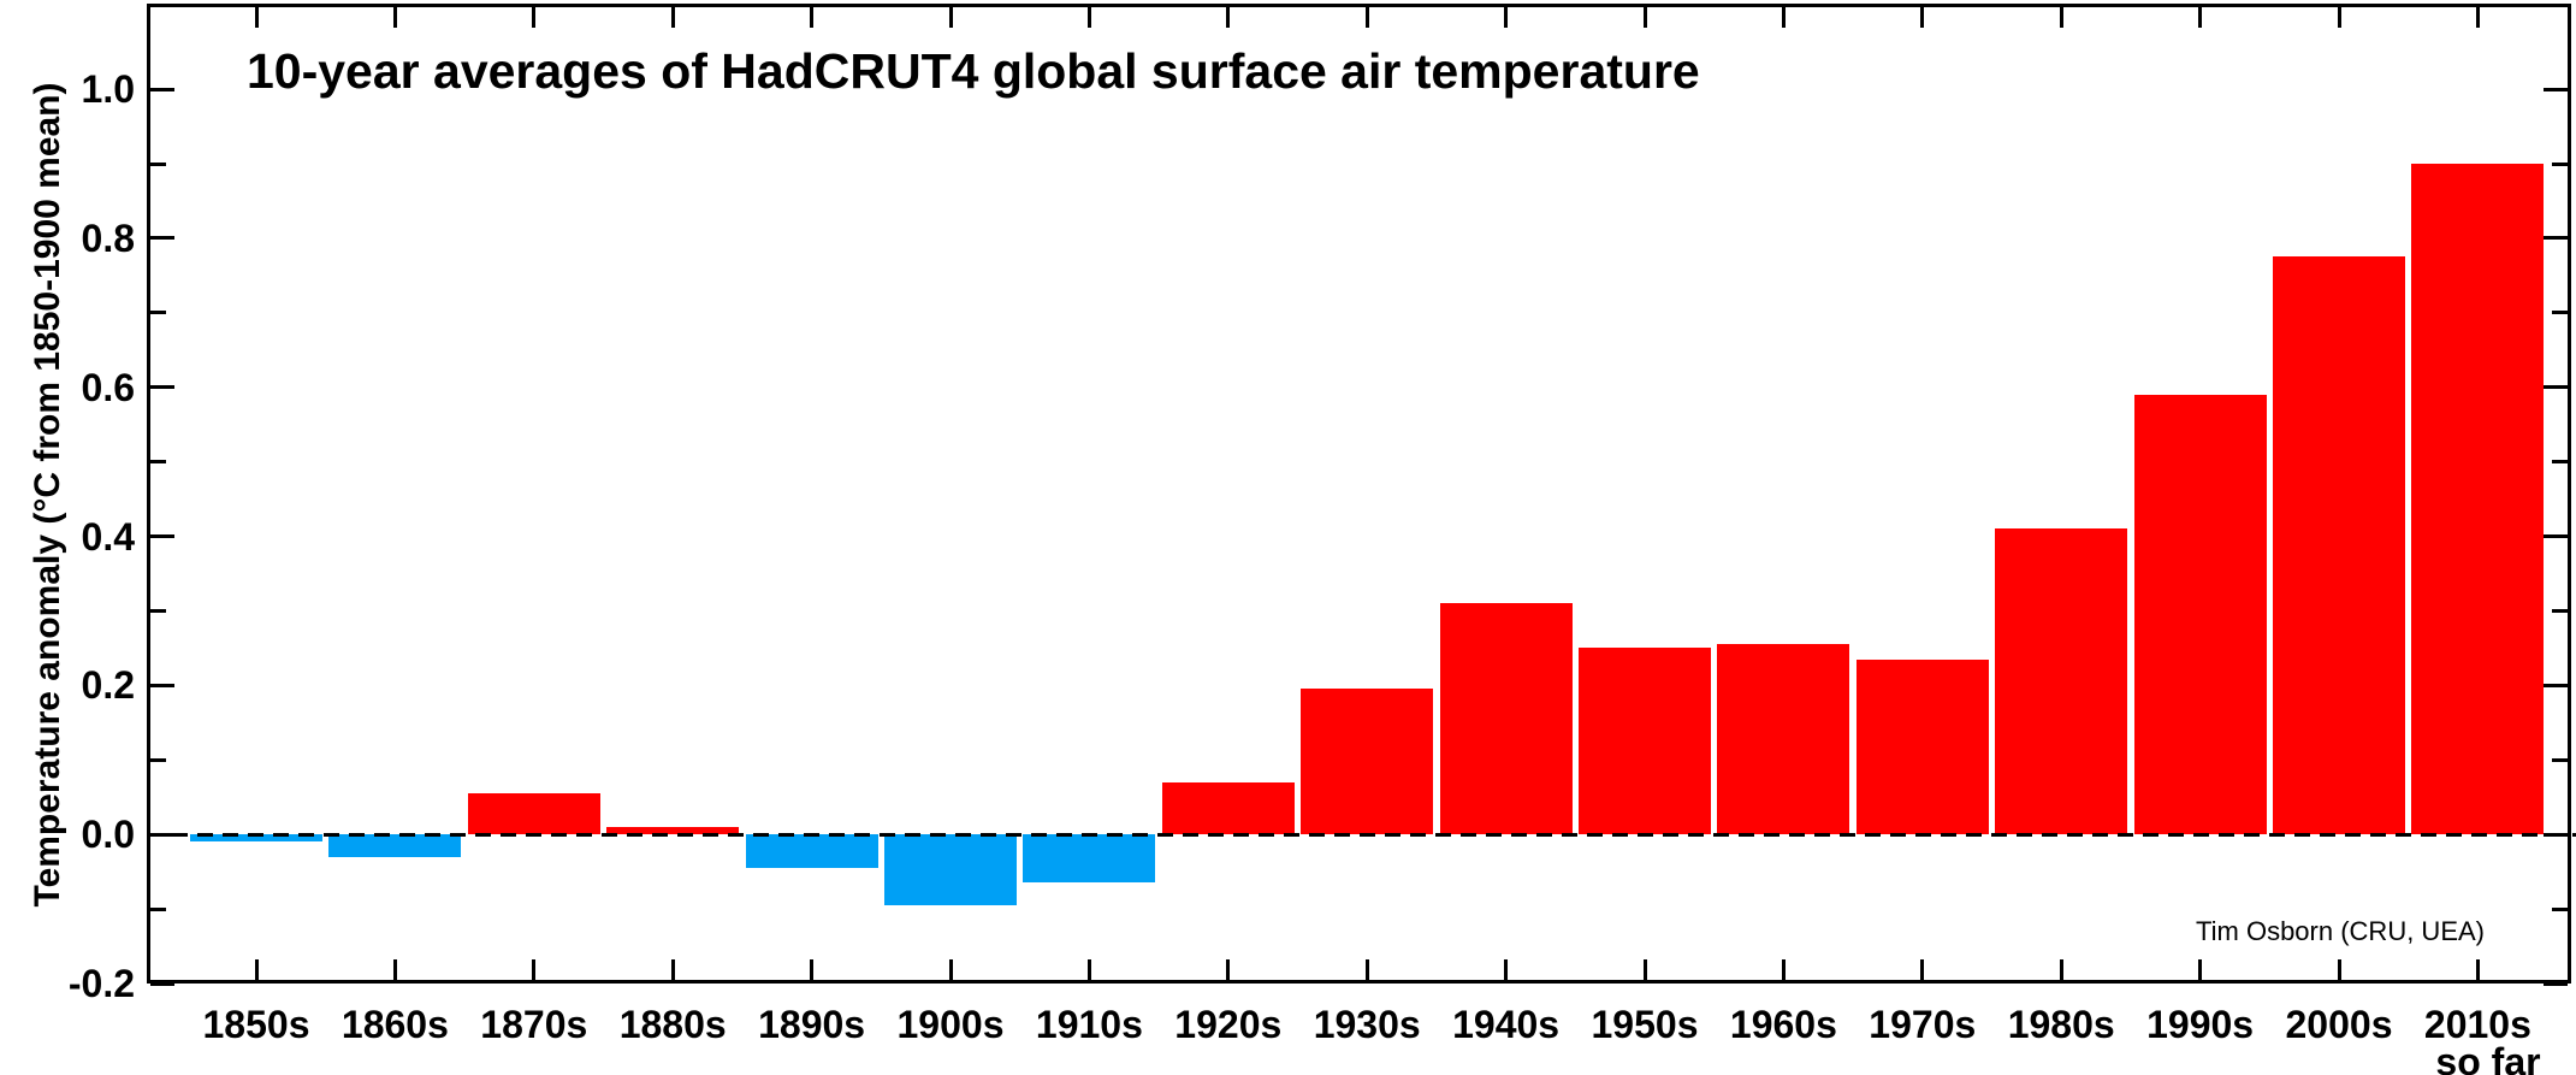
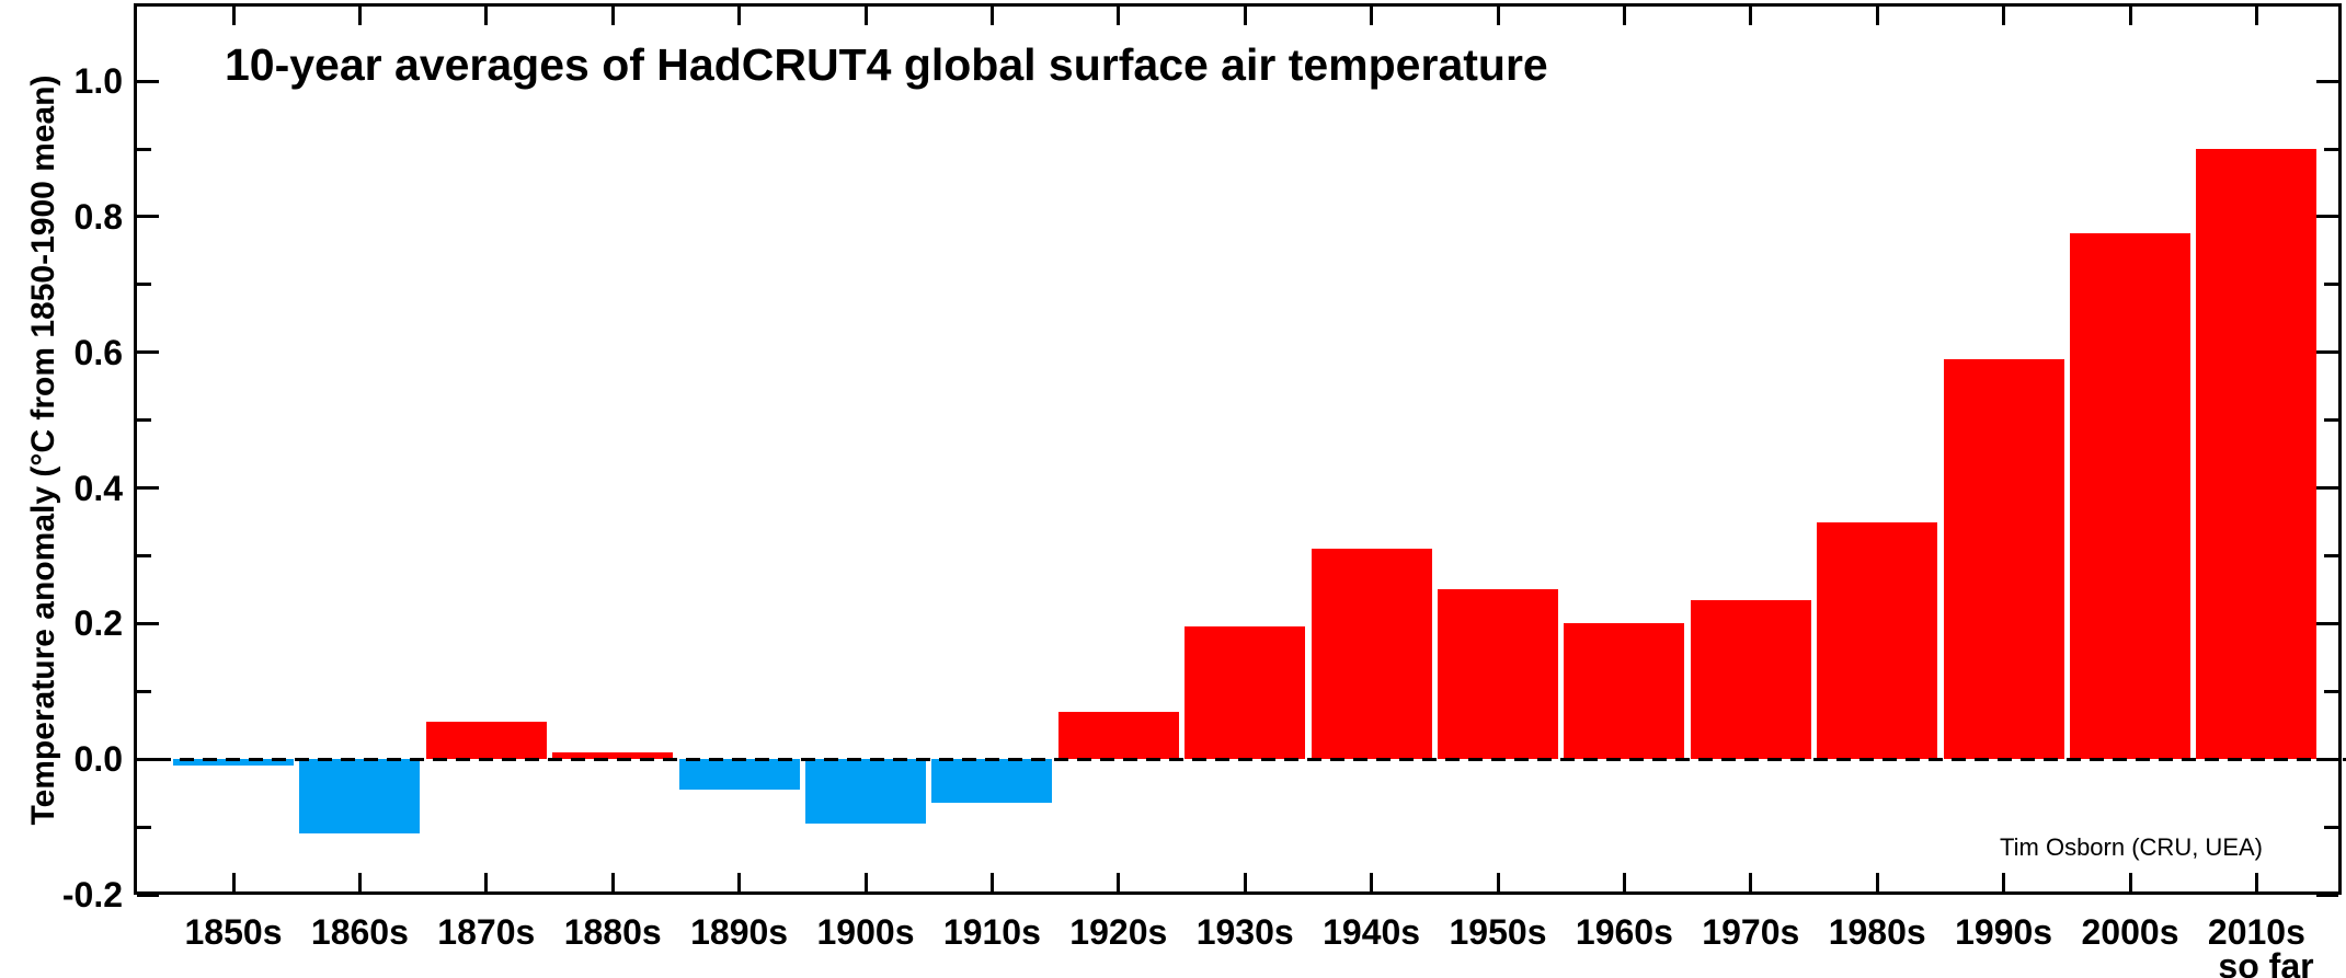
1860s: -0.03 -> -0.11
1960s: 0.26 -> 0.20
1980s: 0.41 -> 0.35
